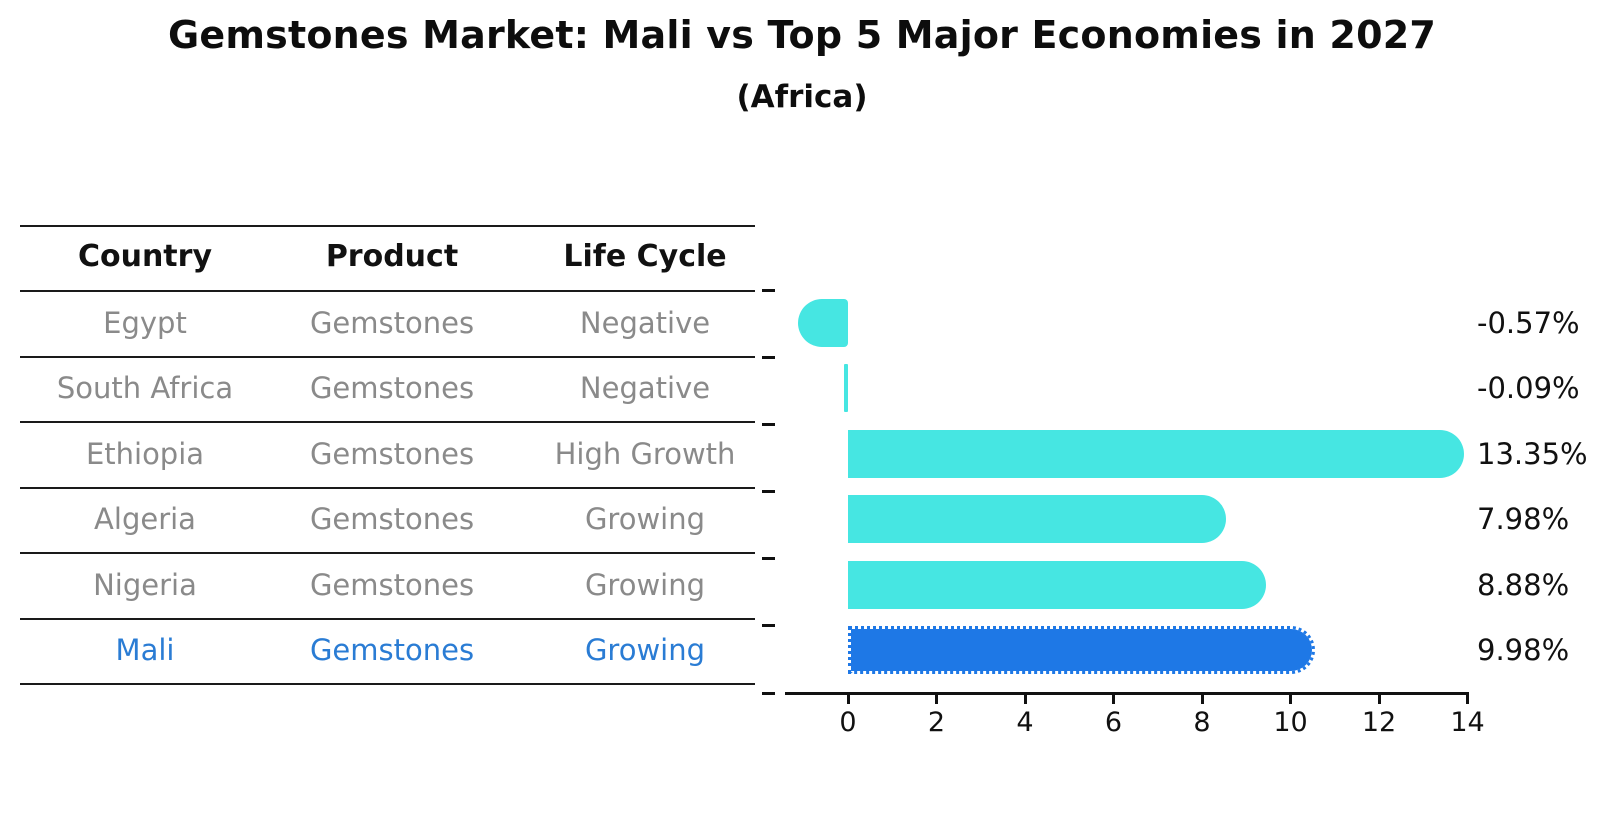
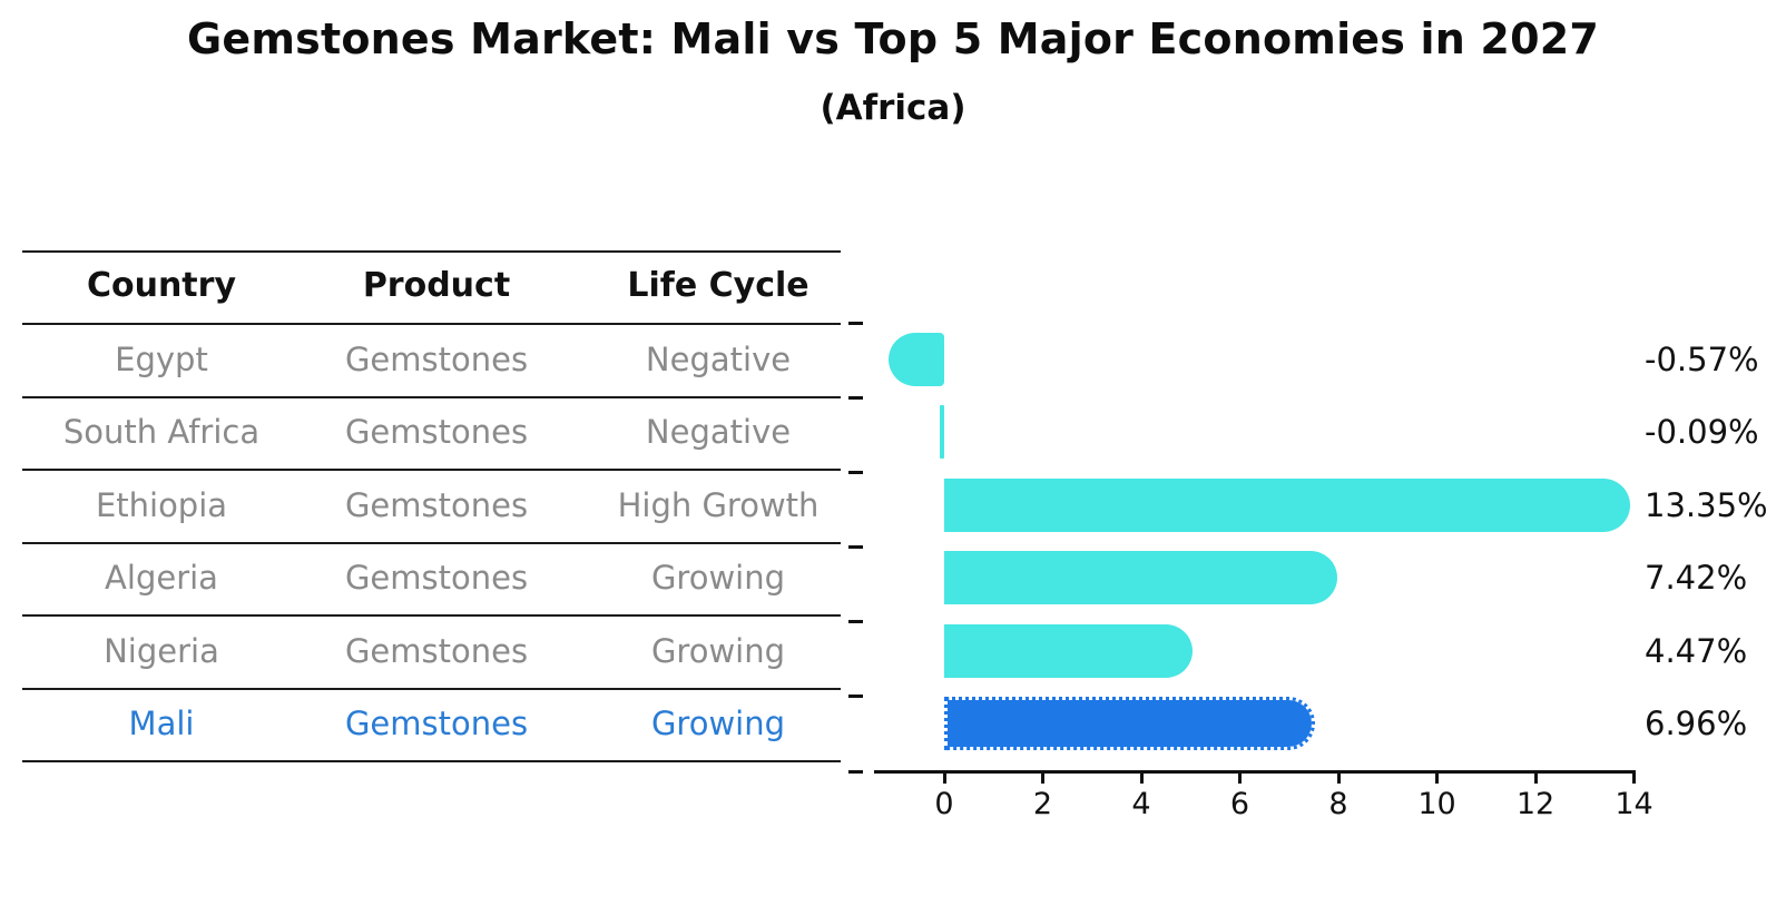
Algeria: 7.98% -> 7.42%
Nigeria: 8.88% -> 4.47%
Mali: 9.98% -> 6.96%
